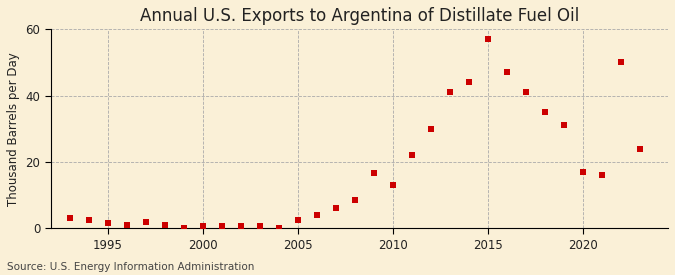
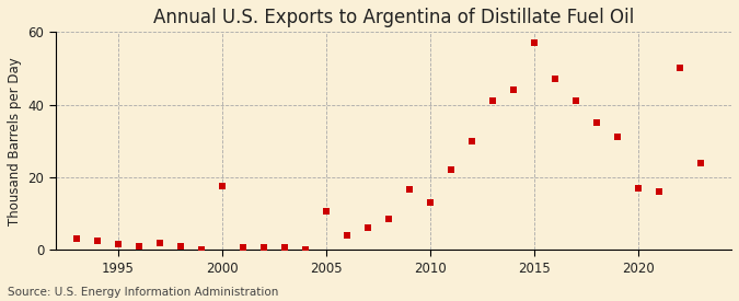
2000: 0.5 -> 17.5
2005: 2.5 -> 10.5
